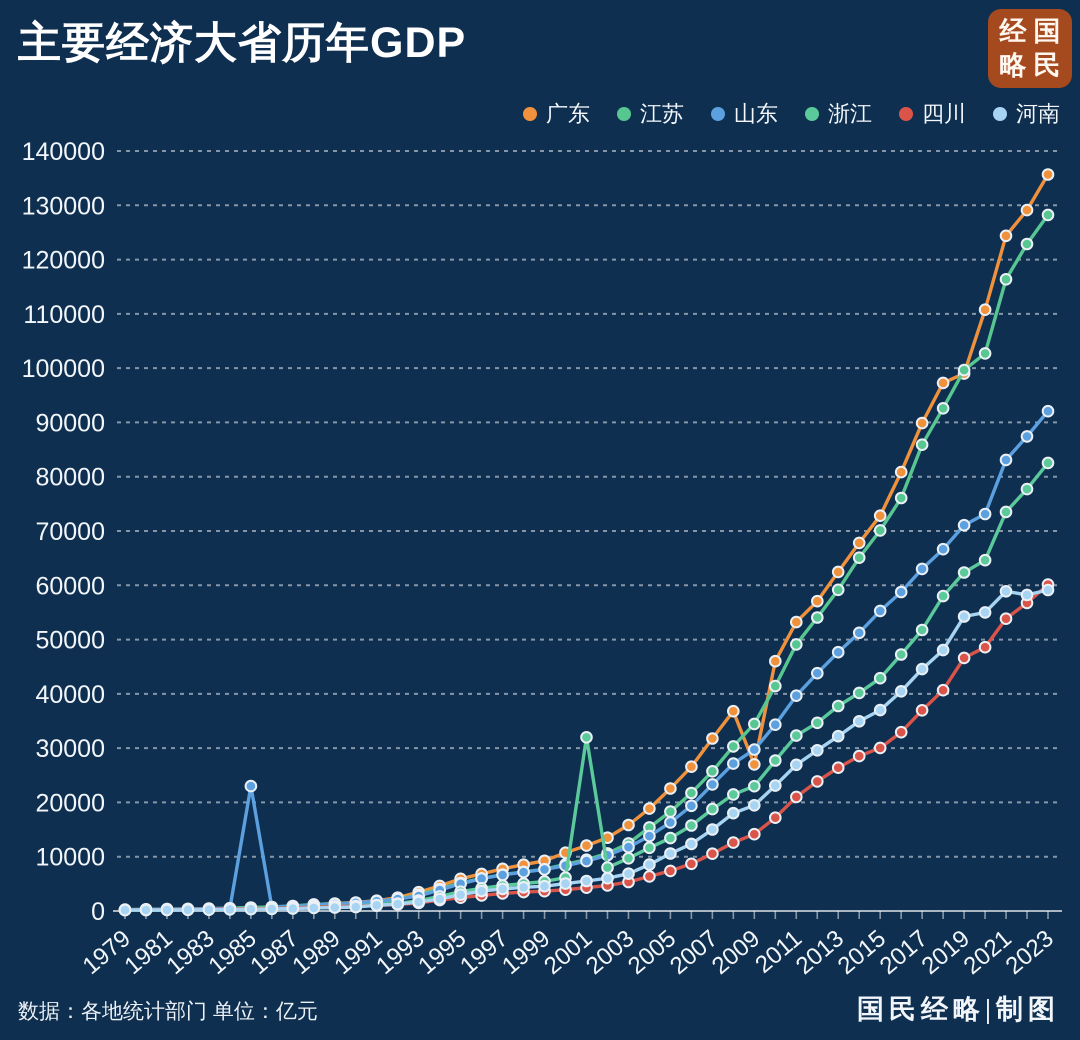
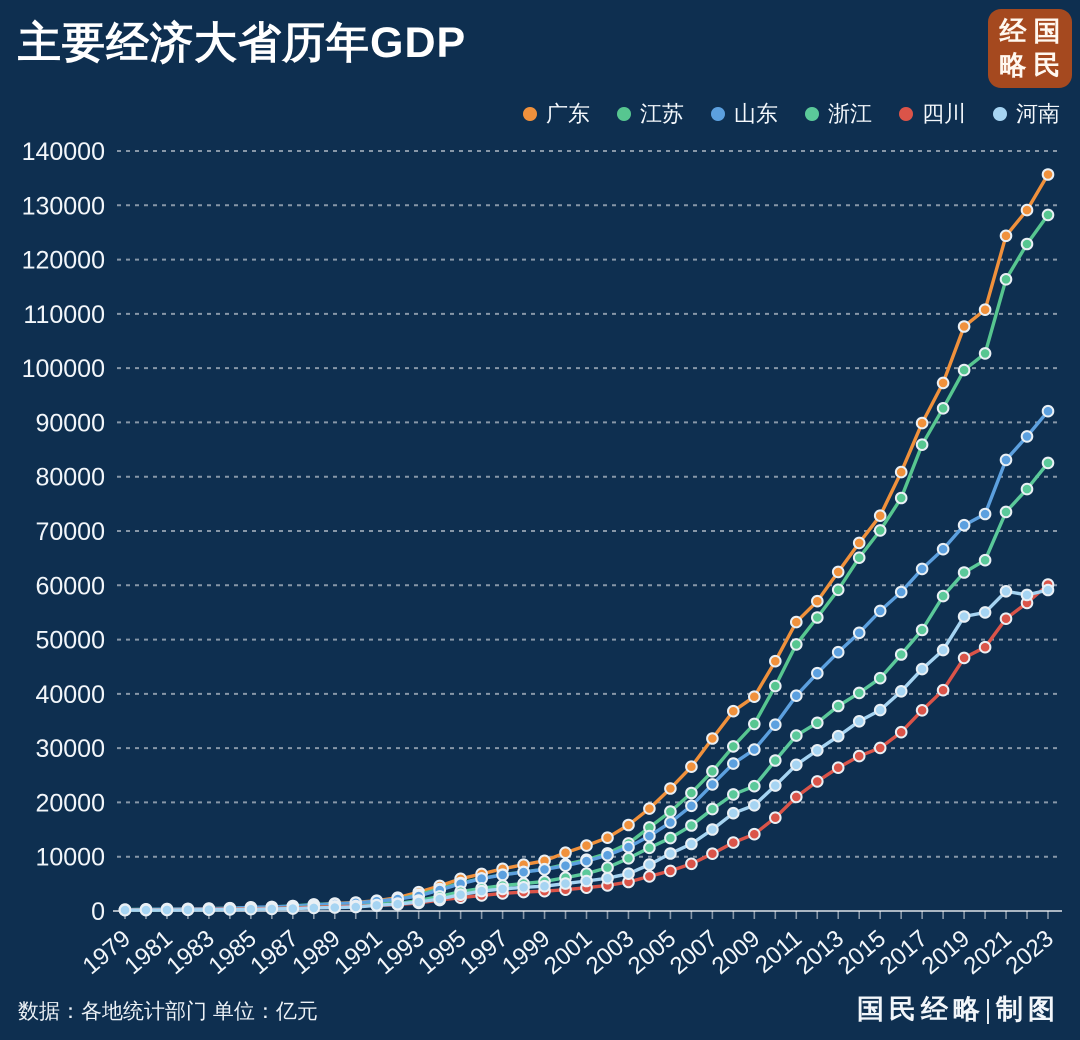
山东/1985: 23000 -> 1000
浙江/2001: 32000 -> 7000
广东/2009: 27000 -> 39000
广东/2019: 99000 -> 108000
